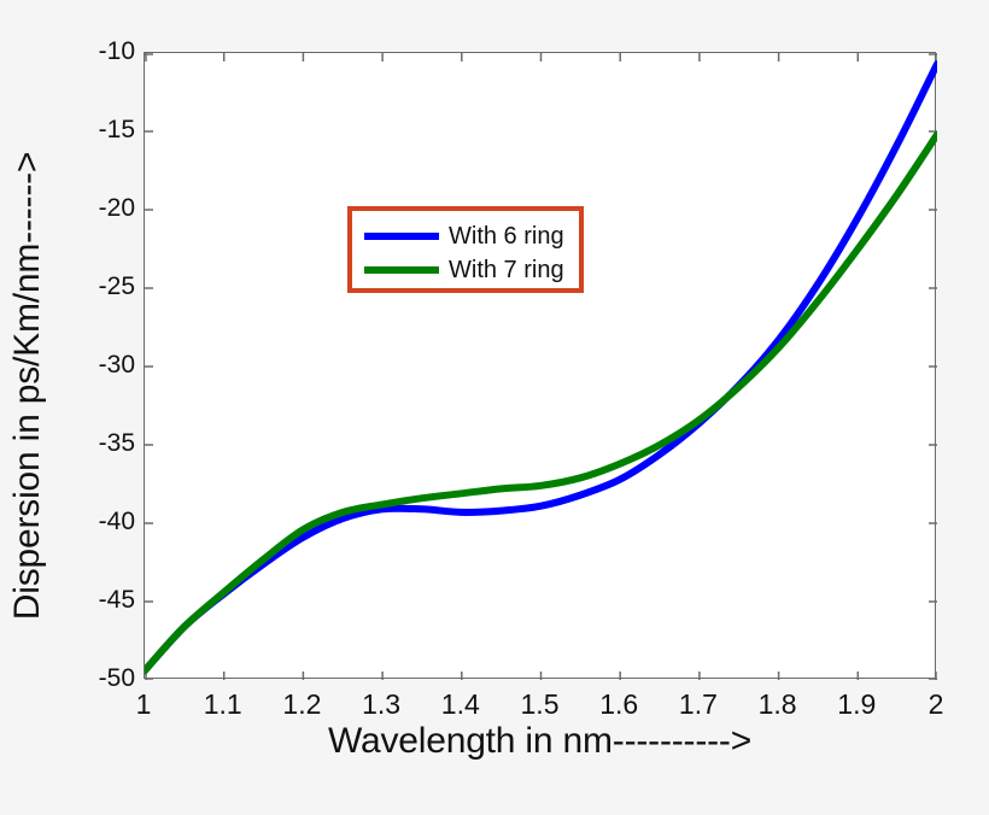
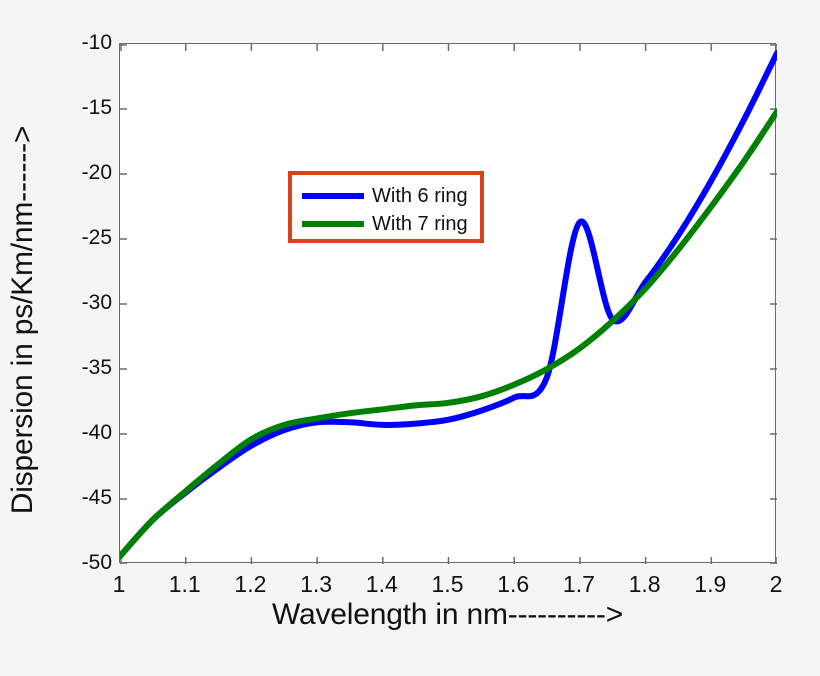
With 6 ring/1.7: -33.6 -> -23.7
